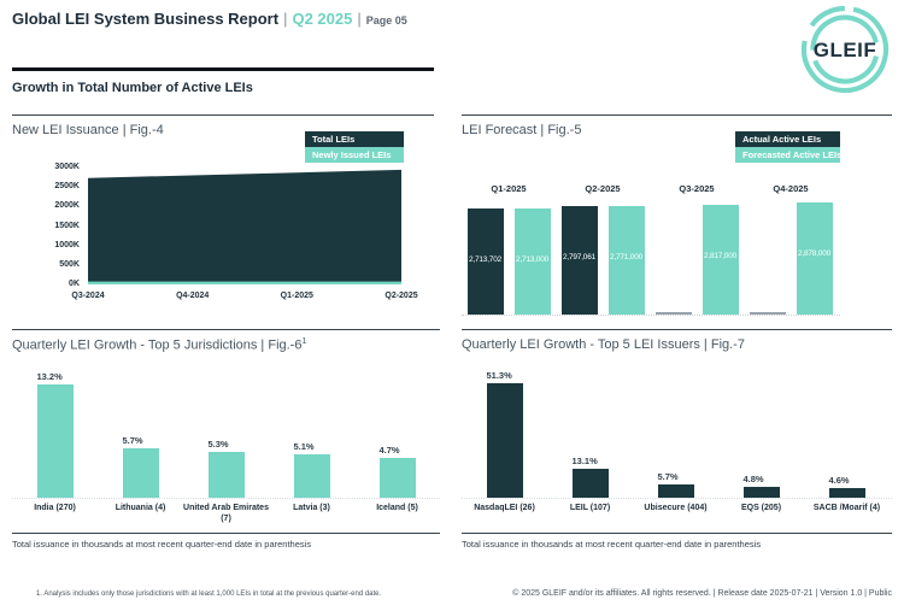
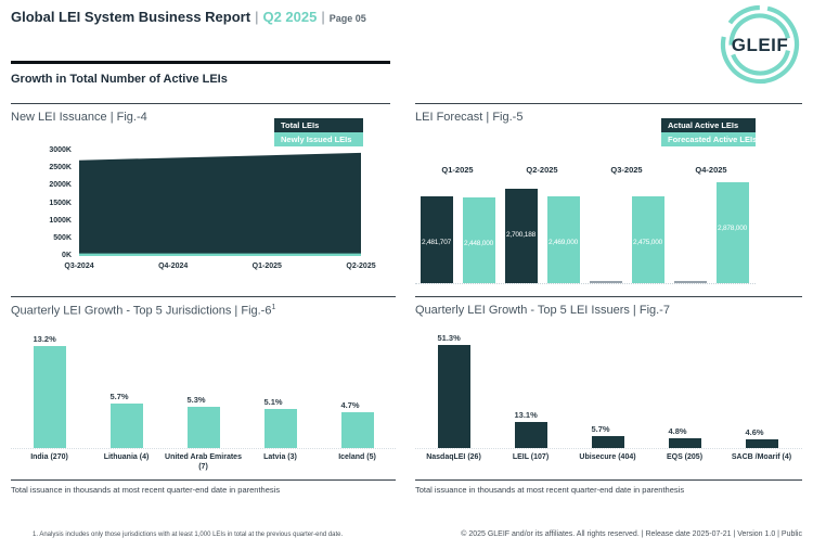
LEI Forecast | Fig.-5/Actual Active LEIs/Q1-2025: 2,713,702 -> 2,481,707
LEI Forecast | Fig.-5/Forecasted Active LEIs/Q1-2025: 2,713,000 -> 2,448,000
LEI Forecast | Fig.-5/Actual Active LEIs/Q2-2025: 2,797,061 -> 2,700,188
LEI Forecast | Fig.-5/Forecasted Active LEIs/Q2-2025: 2,771,000 -> 2,469,000
LEI Forecast | Fig.-5/Forecasted Active LEIs/Q3-2025: 2,817,000 -> 2,475,000
